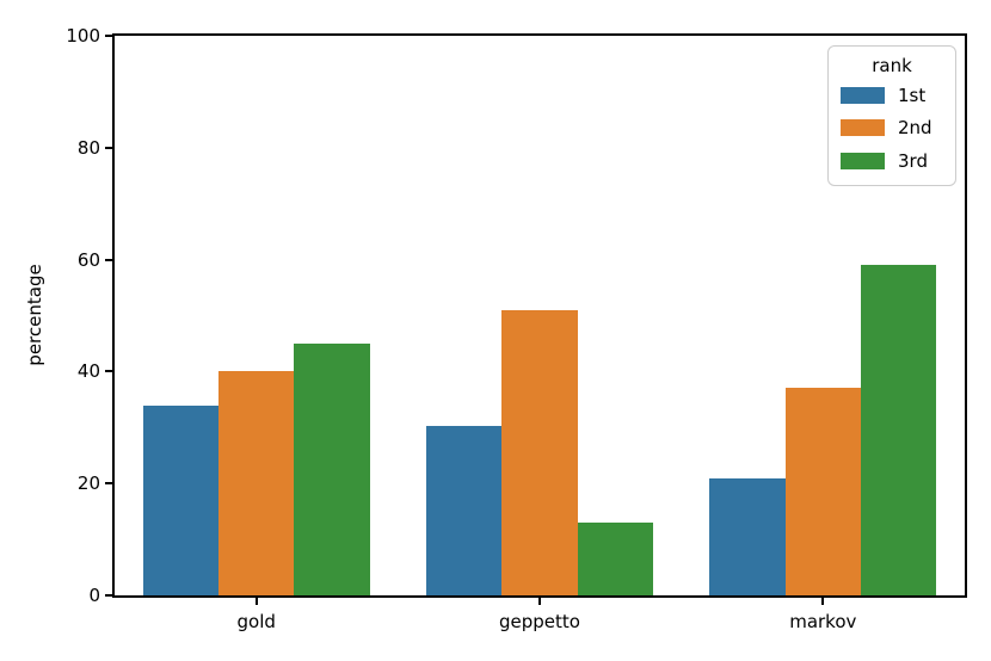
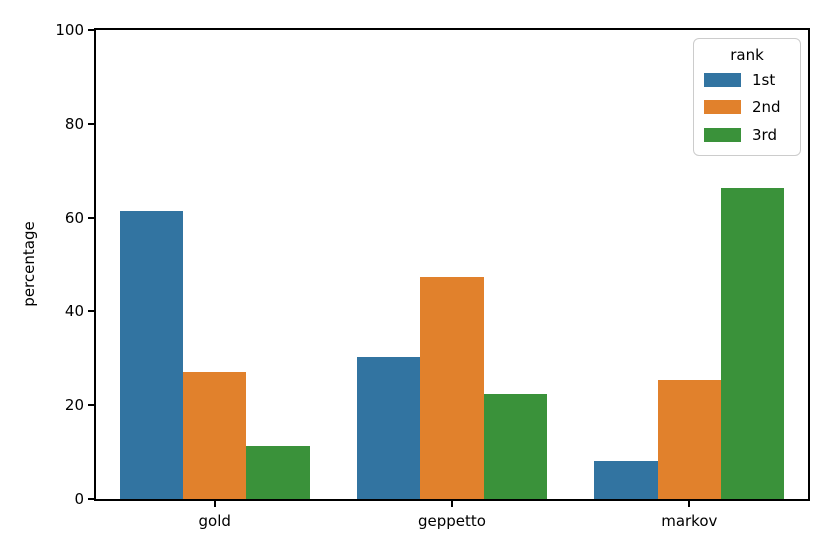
1st/gold: 34 -> 62
2nd/gold: 40 -> 27
3rd/gold: 45 -> 11
2nd/geppetto: 51 -> 47
3rd/geppetto: 13 -> 22
1st/markov: 21 -> 8
2nd/markov: 37 -> 25
3rd/markov: 59 -> 66
